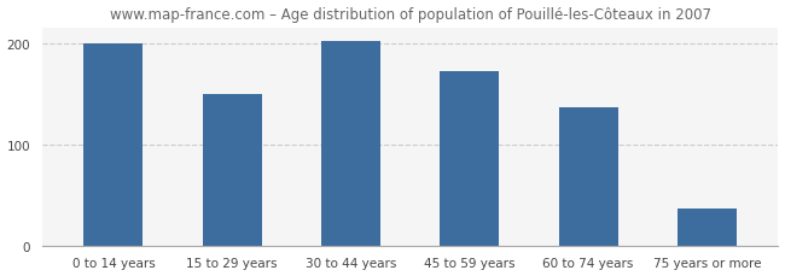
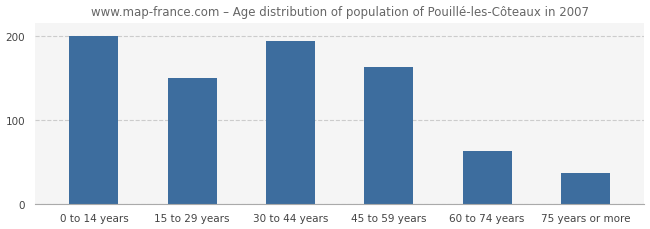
30 to 44 years: 202 -> 194
45 to 59 years: 172 -> 163
60 to 74 years: 136 -> 63
